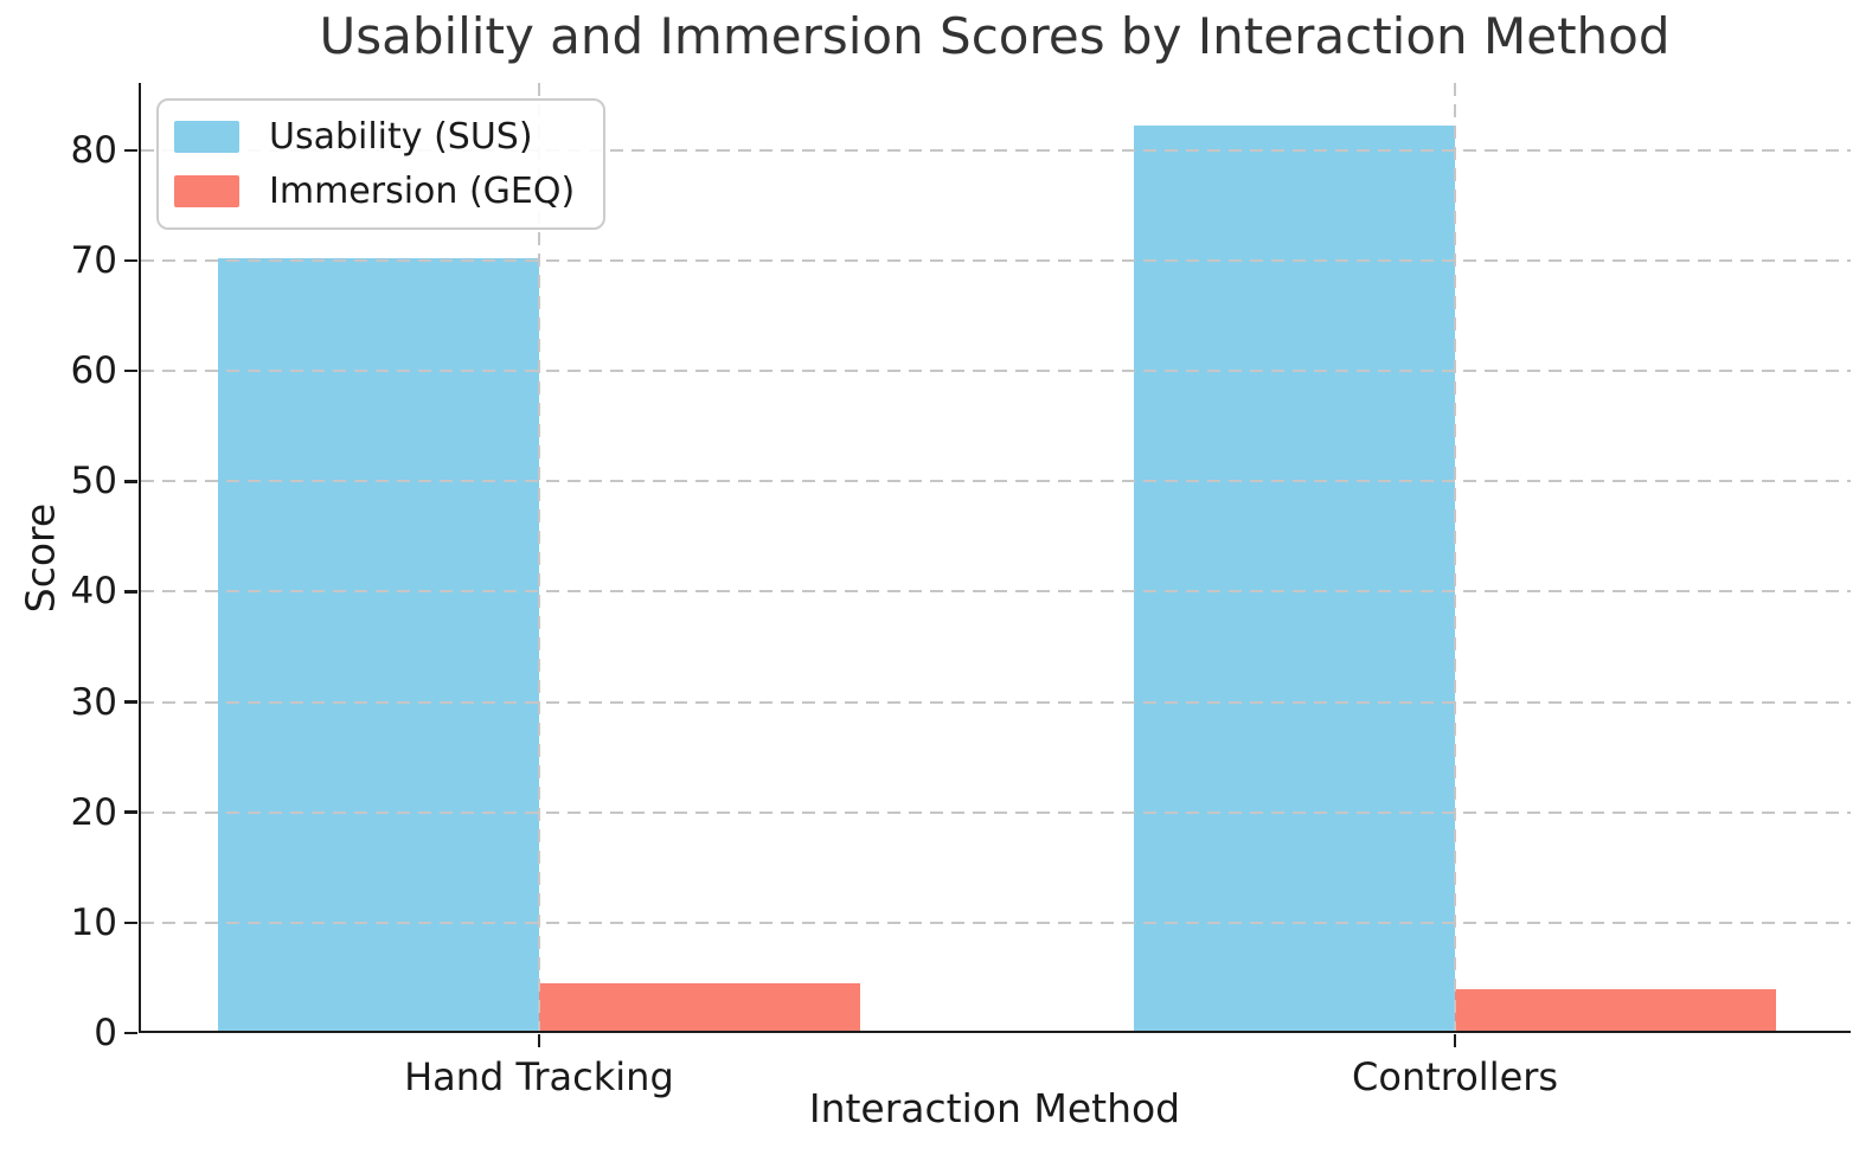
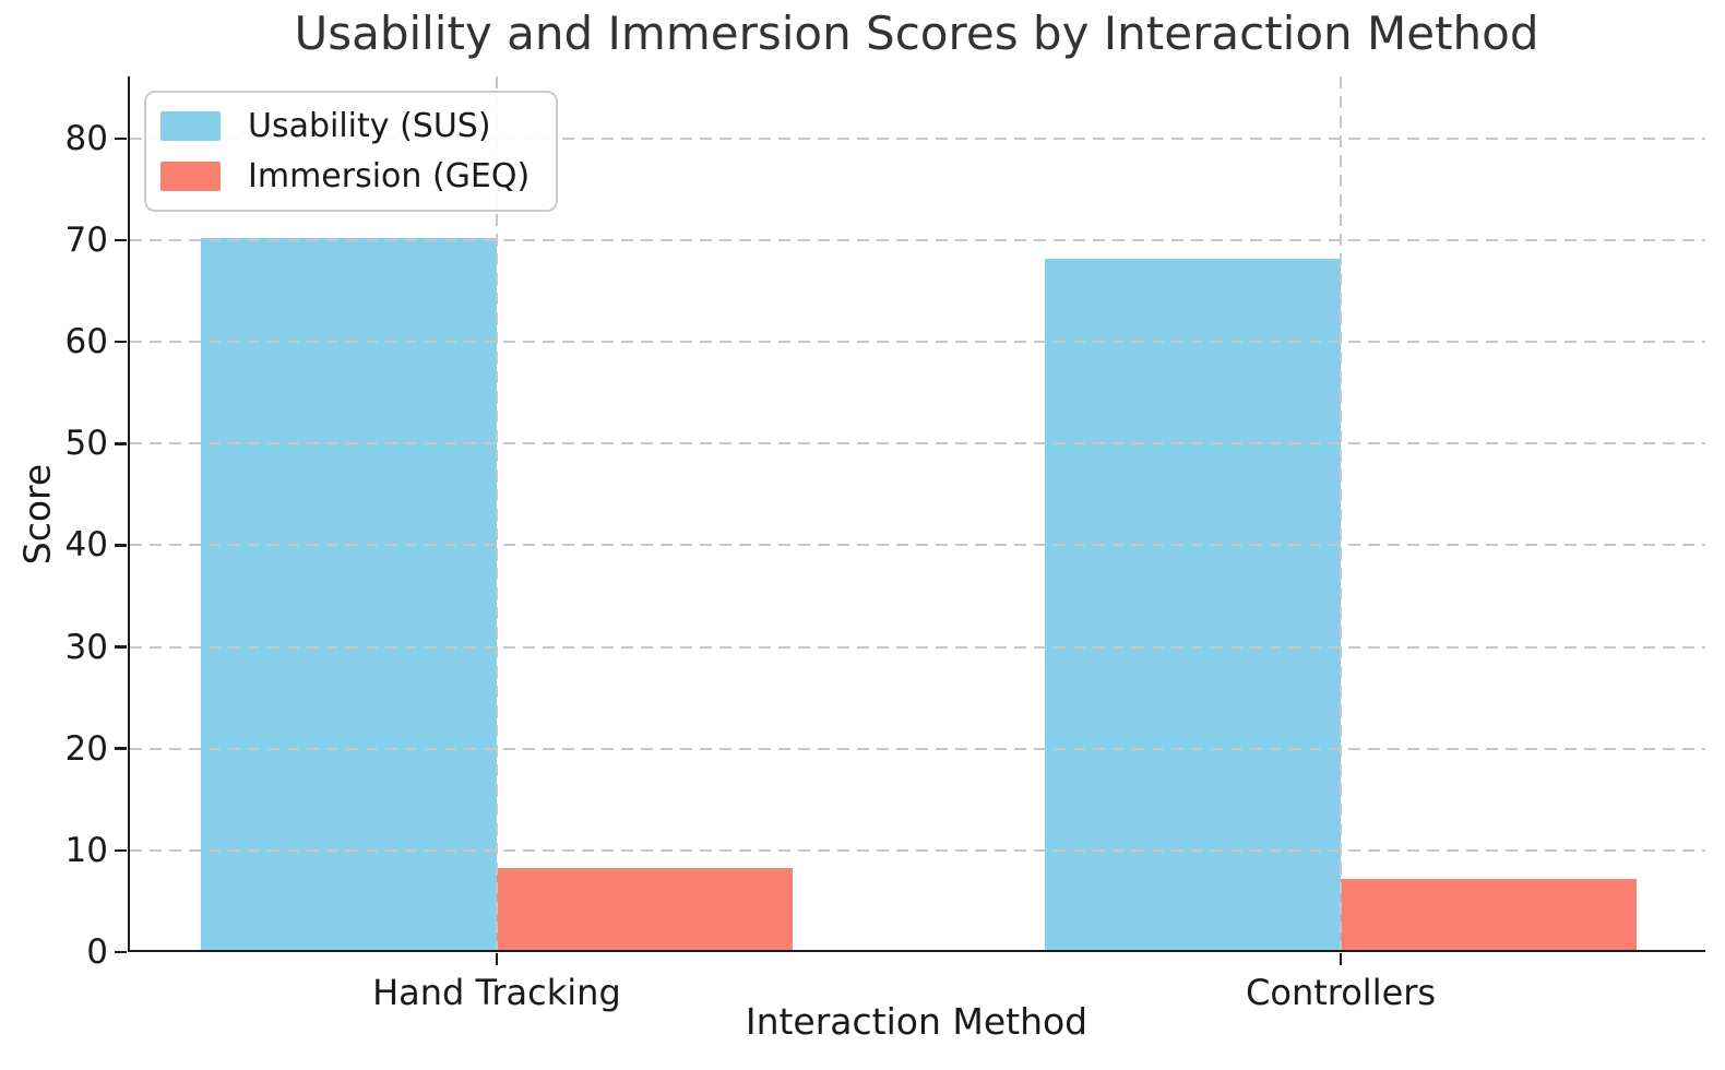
Immersion (GEQ)/Hand Tracking: 4 -> 8
Usability (SUS)/Controllers: 82 -> 68
Immersion (GEQ)/Controllers: 4 -> 7
